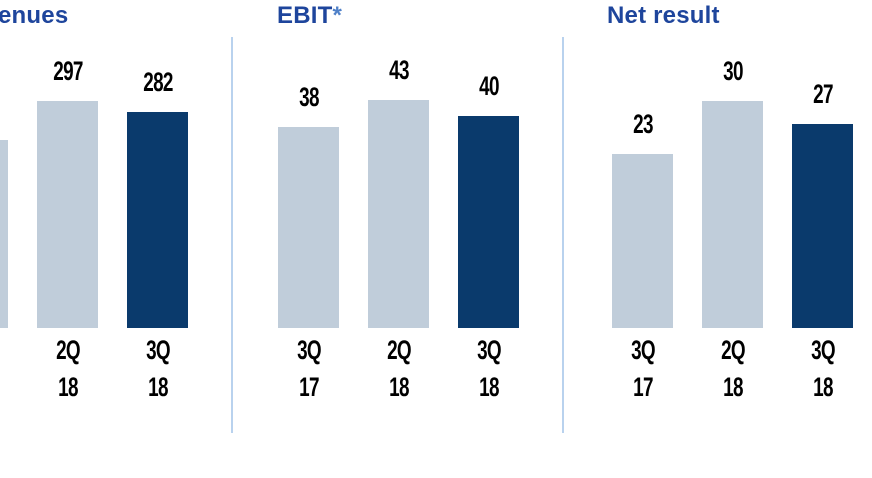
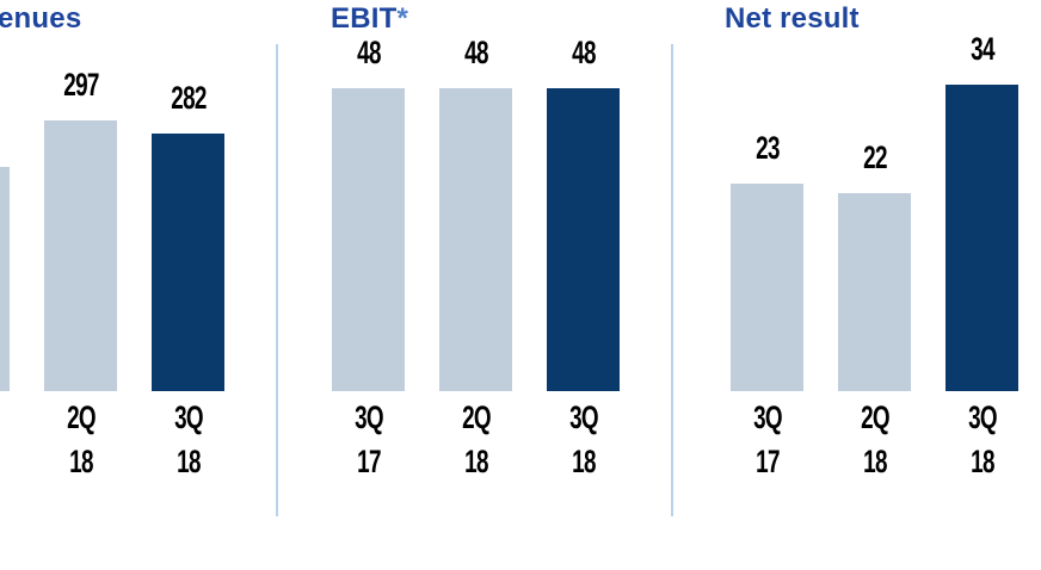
EBIT/3Q 17: 38 -> 48
EBIT/2Q 18: 43 -> 48
EBIT/3Q 18: 40 -> 48
Net result/2Q 18: 30 -> 22
Net result/3Q 18: 27 -> 34
